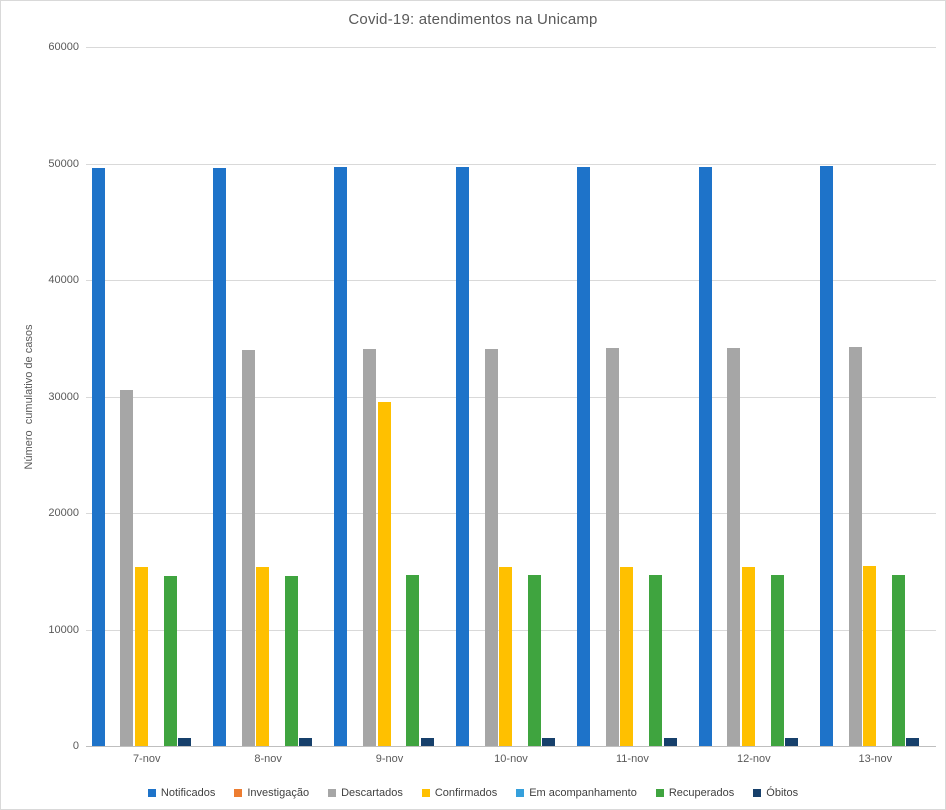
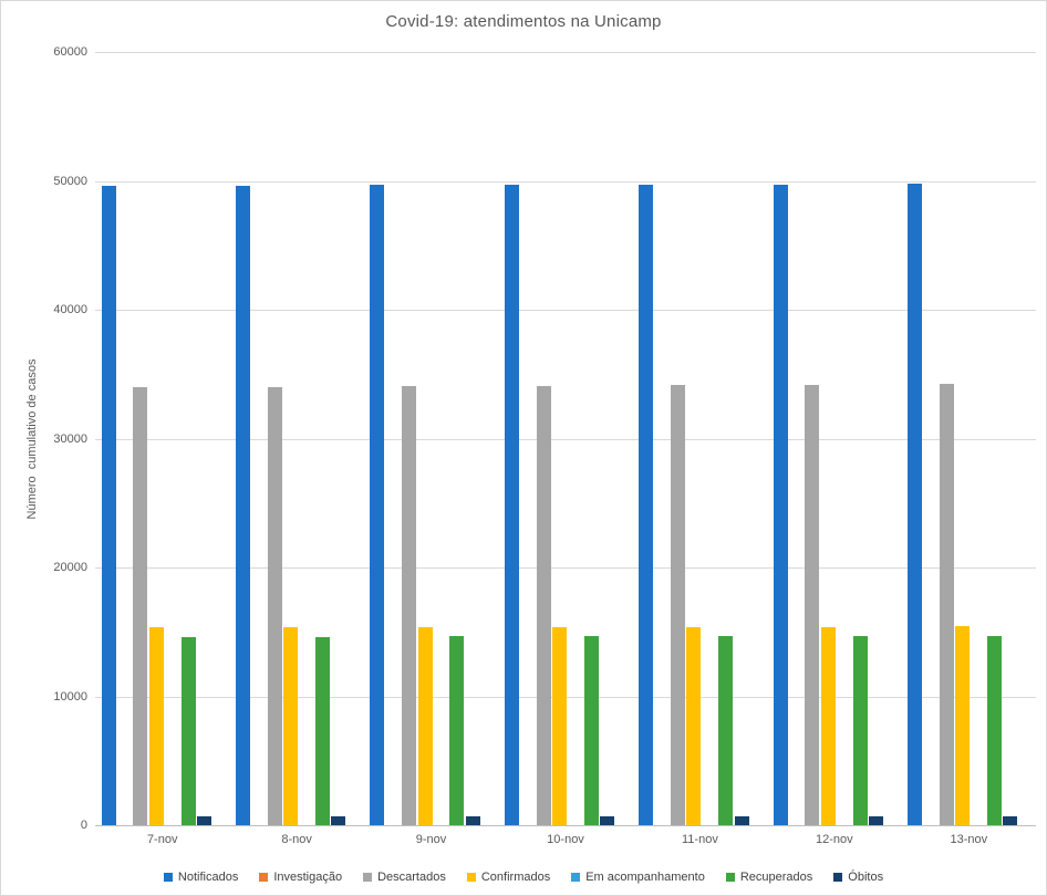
Descartados/7-nov: 30600 -> 34000
Confirmados/9-nov: 29500 -> 15400
